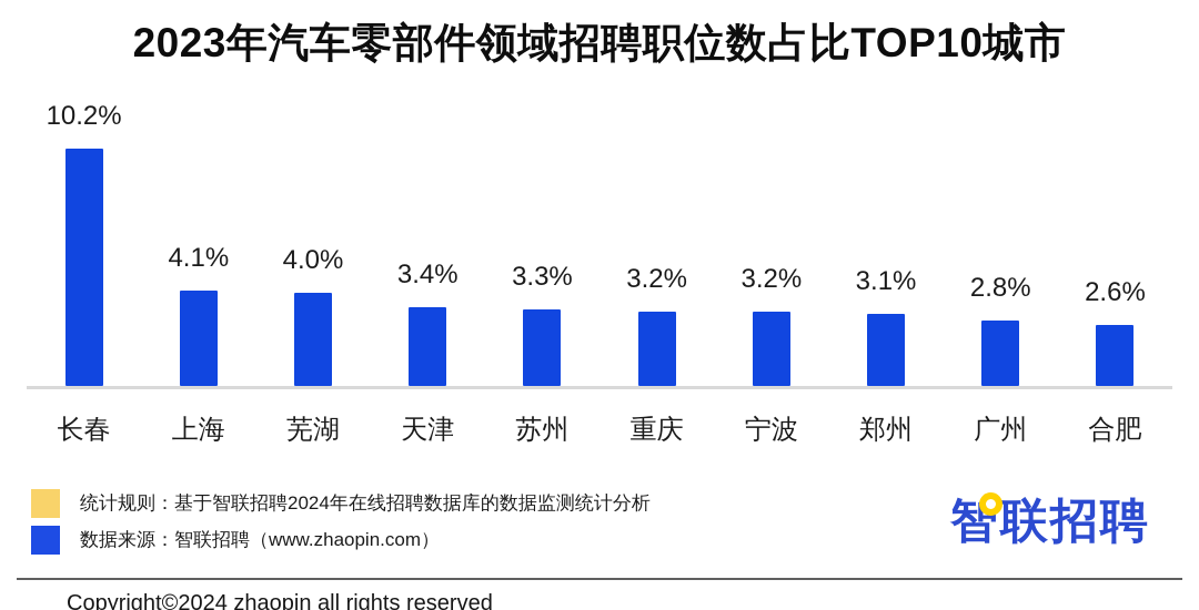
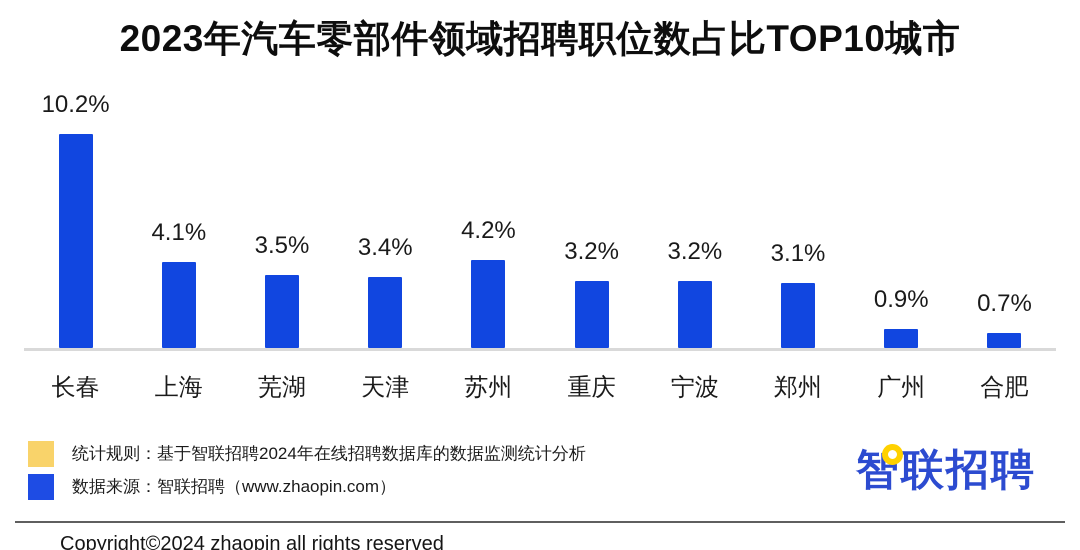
芜湖: 4.0% -> 3.5%
苏州: 3.3% -> 4.2%
广州: 2.8% -> 0.9%
合肥: 2.6% -> 0.7%
